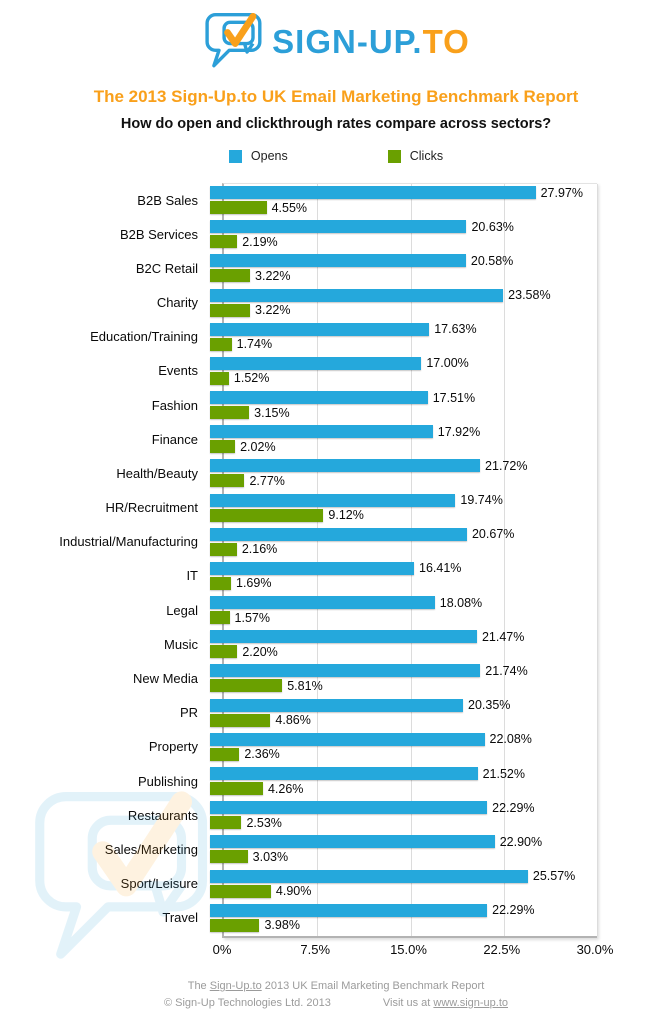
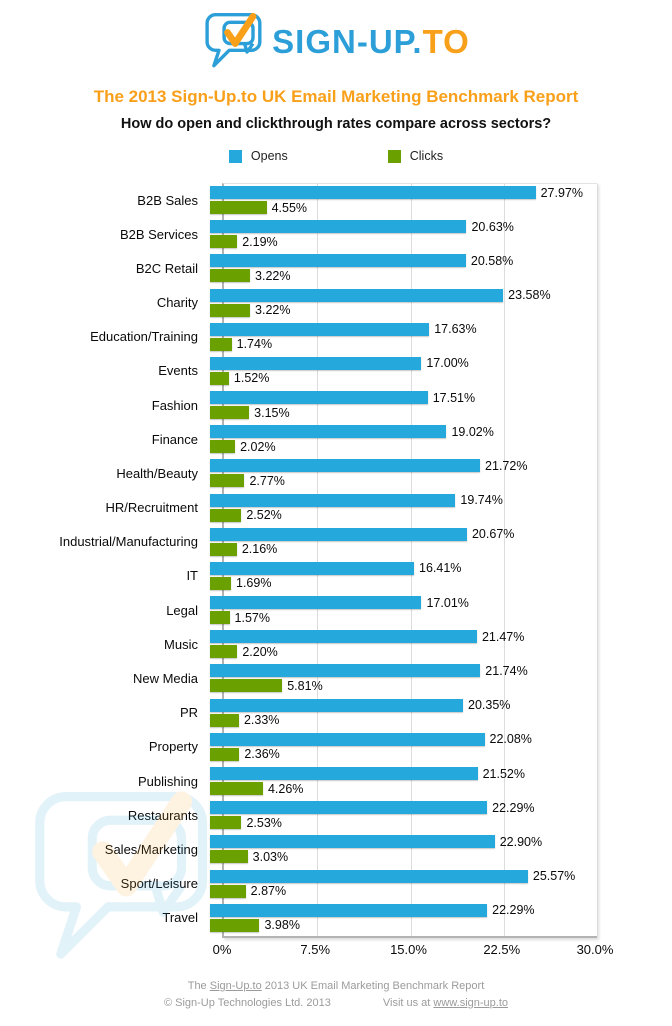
Opens/Finance: 17.92% -> 19.02%
Clicks/HR/Recruitment: 9.12% -> 2.52%
Opens/Legal: 18.08% -> 17.01%
Clicks/PR: 4.86% -> 2.33%
Clicks/Sport/Leisure: 4.90% -> 2.87%
